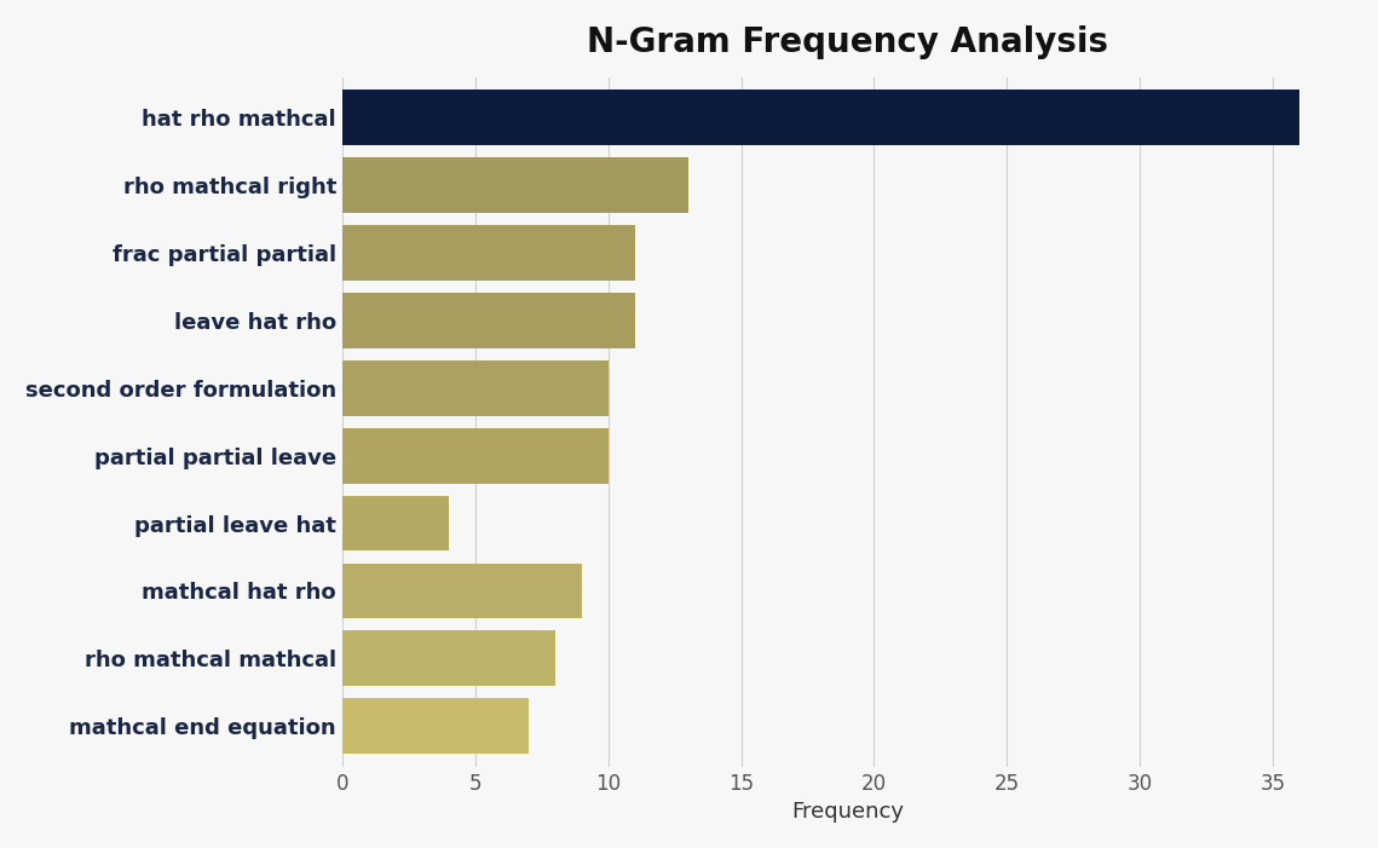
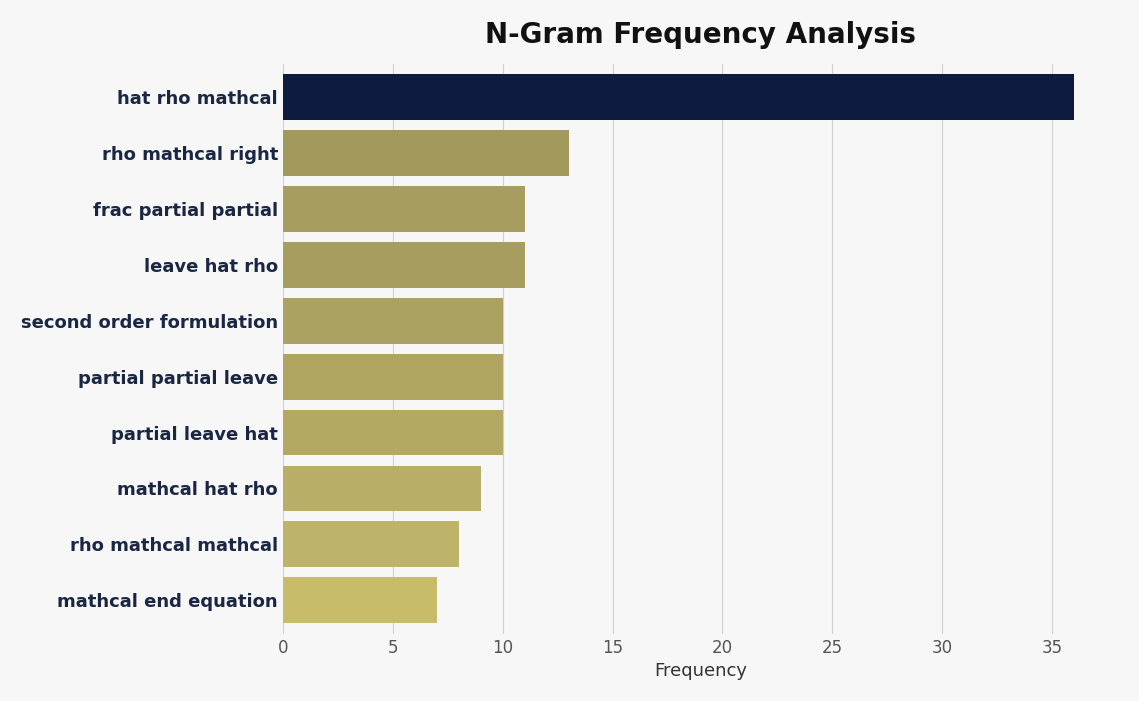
partial leave hat: 4 -> 10
